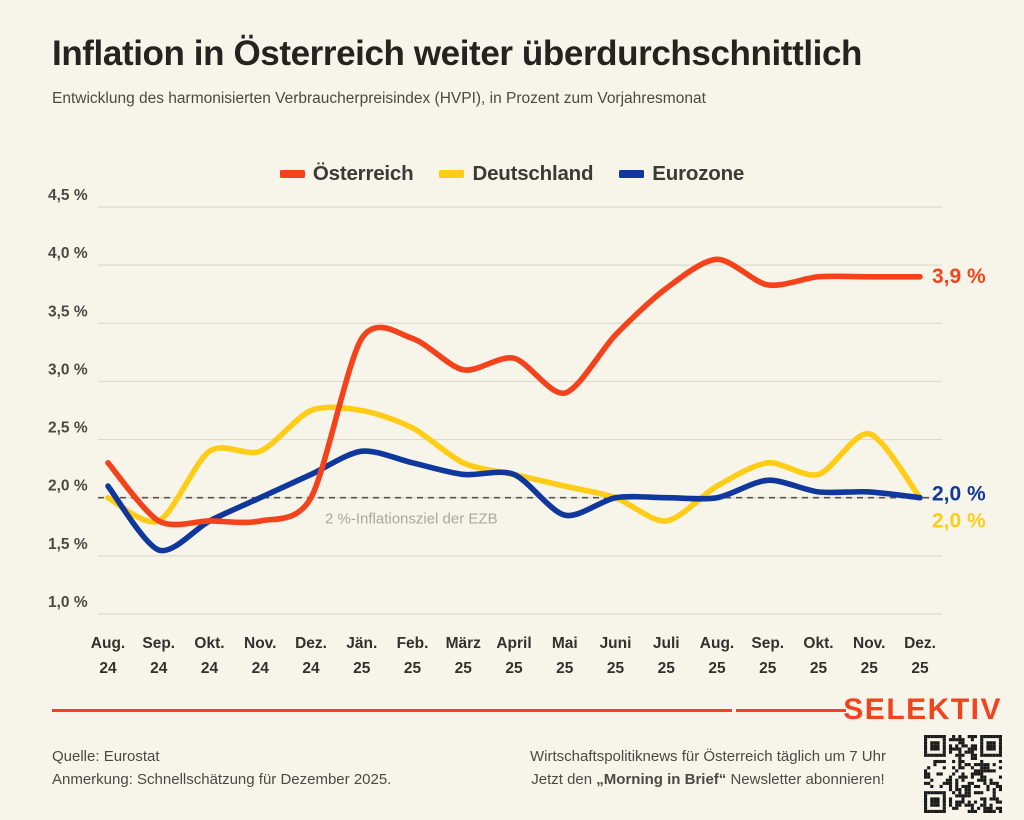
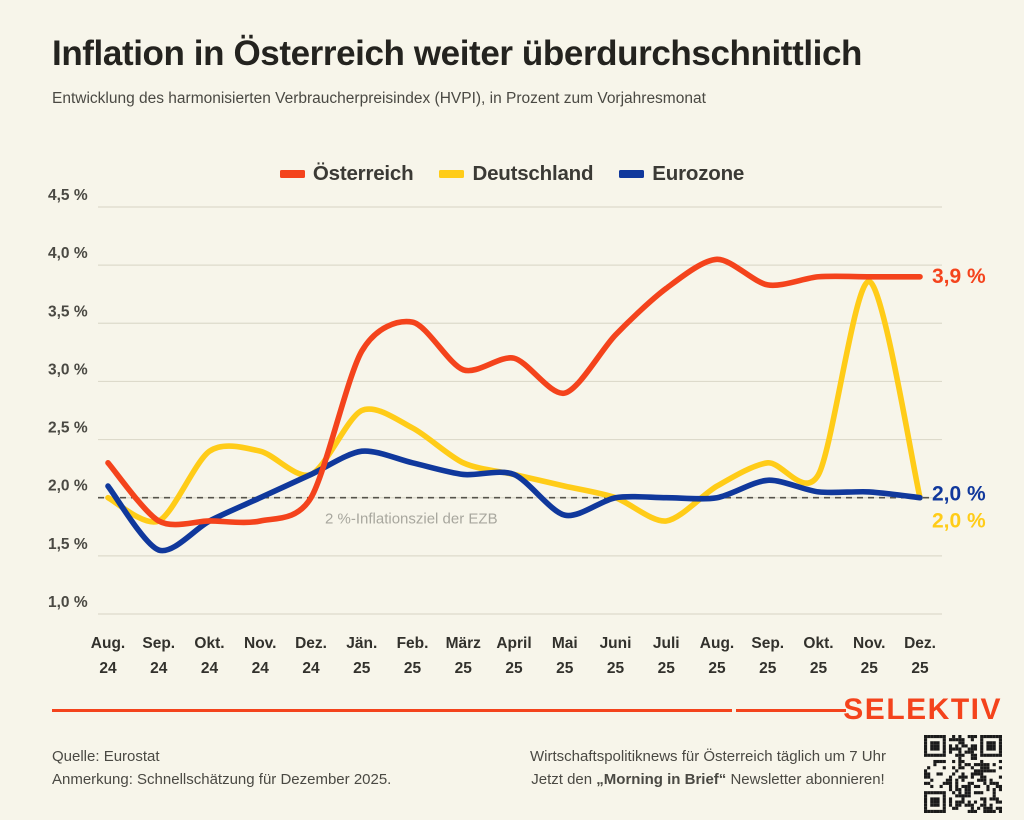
Deutschland/Dez. 24: 2,75% -> 2,20%
Österreich/Jän. 25: 3,37% -> 3,26%
Österreich/Feb. 25: 3,37% -> 3,51%
Deutschland/Nov. 25: 2,55% -> 3,86%
